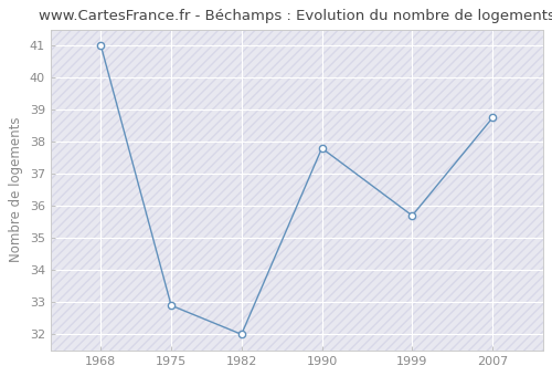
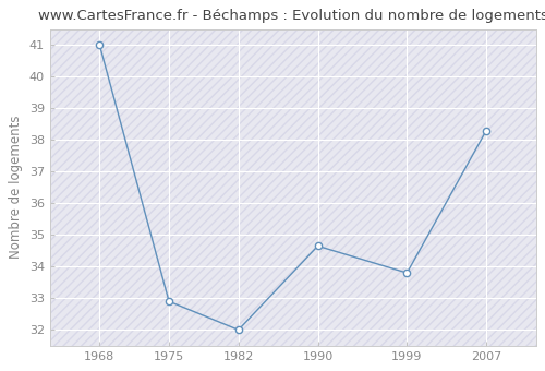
1990: 37.80 -> 34.65
1999: 35.70 -> 33.80
2007: 38.75 -> 38.30
